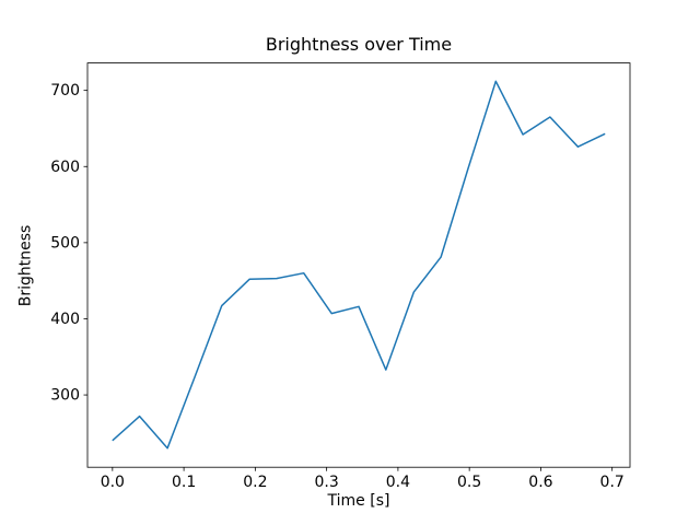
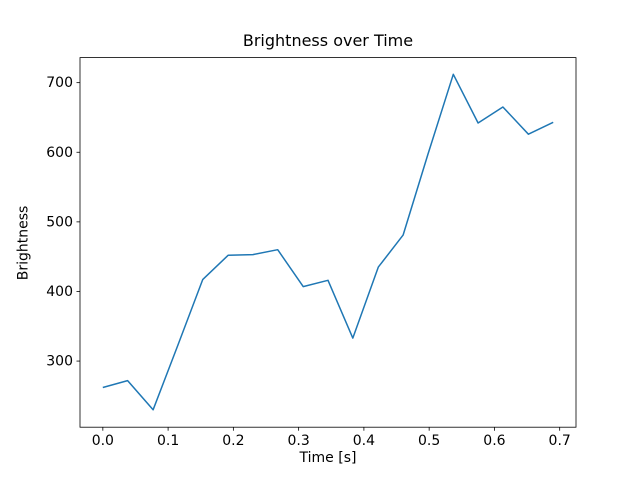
0.0: 240 -> 260
